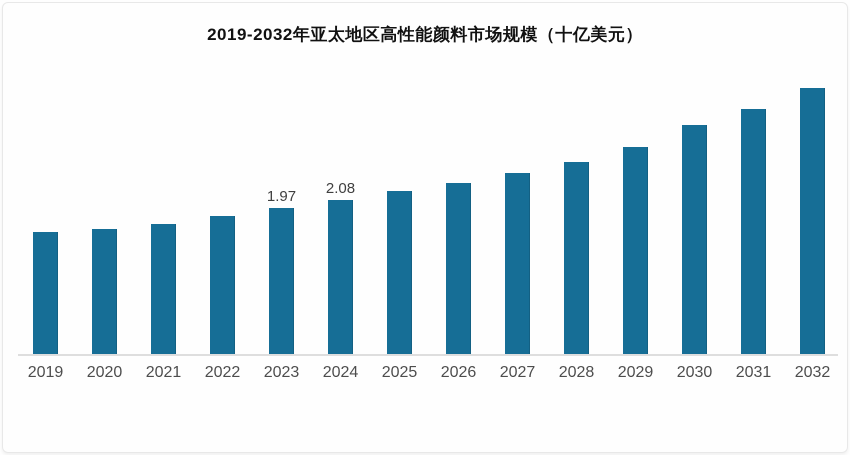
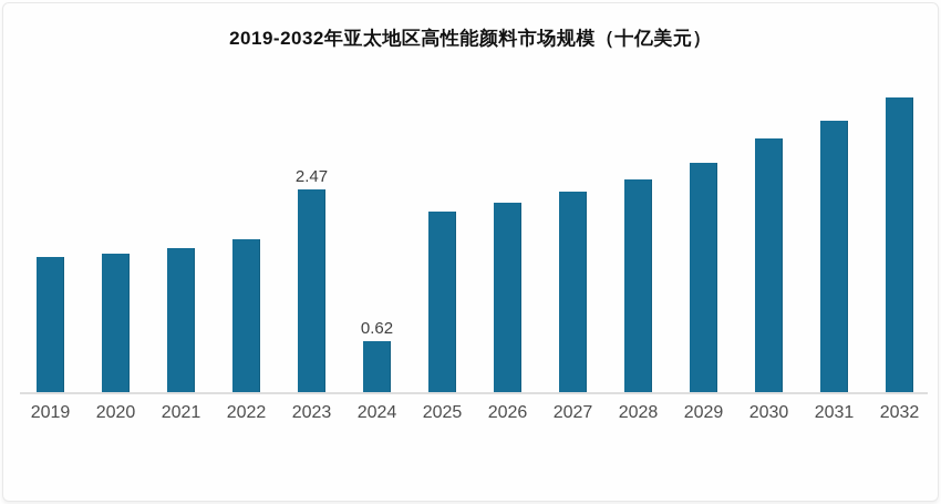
2023: 1.97 -> 2.47
2024: 2.08 -> 0.62
